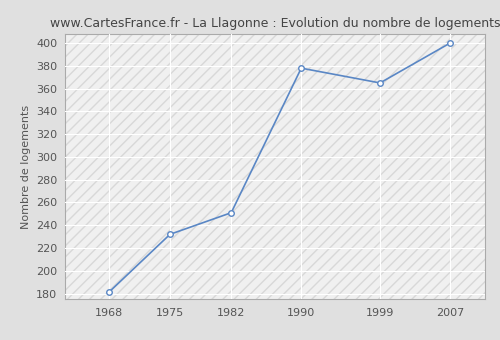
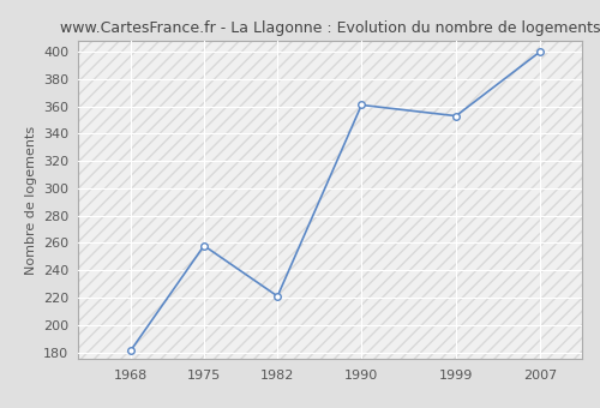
1975: 232 -> 258
1982: 251 -> 221
1990: 378 -> 361
1999: 365 -> 353
